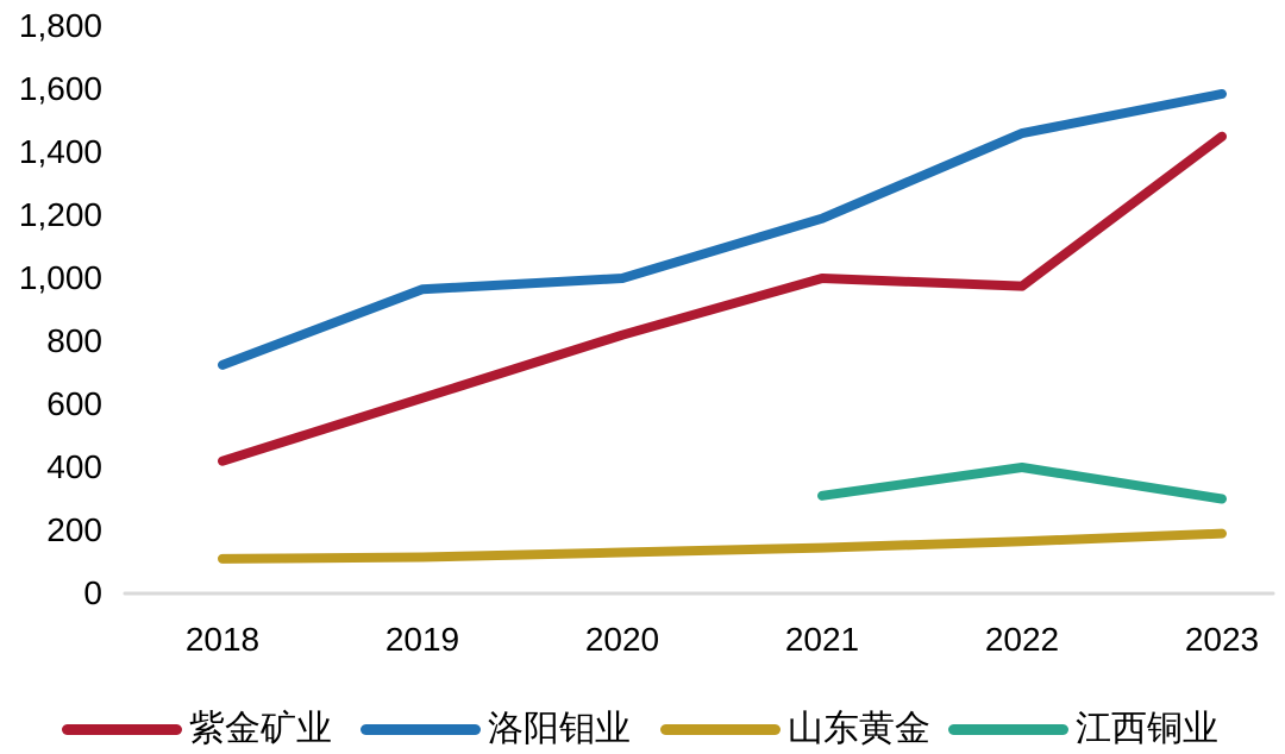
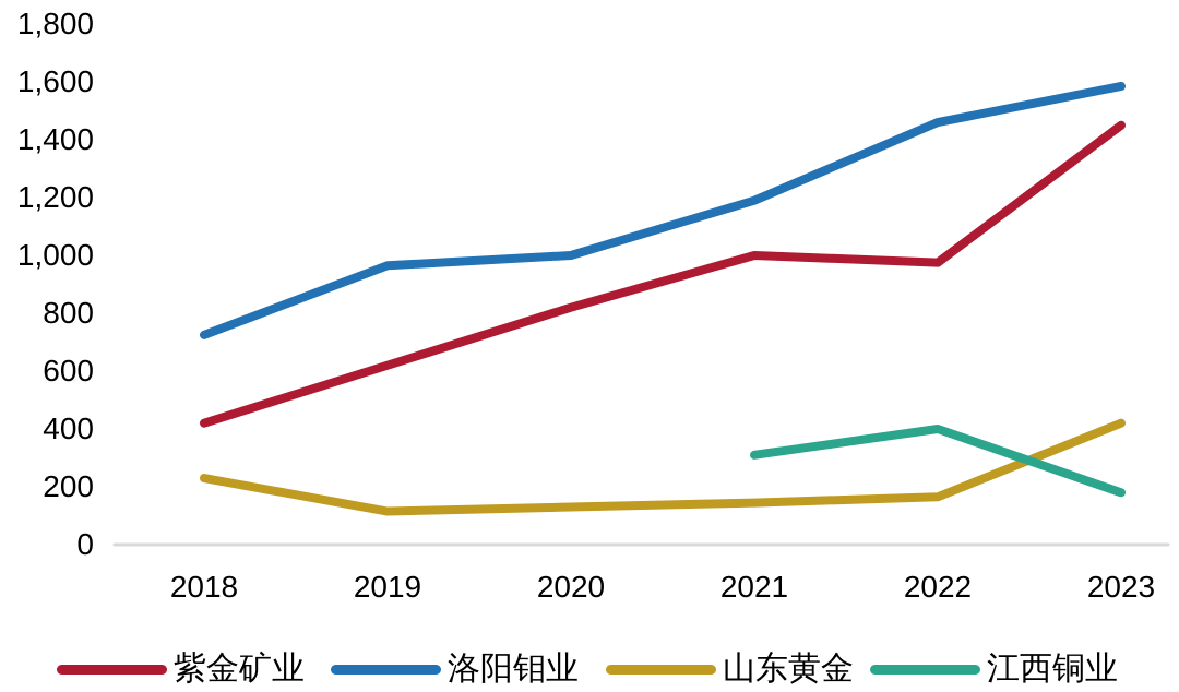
山东黄金/2018: 110 -> 230
山东黄金/2023: 190 -> 420
江西铜业/2023: 300 -> 180
